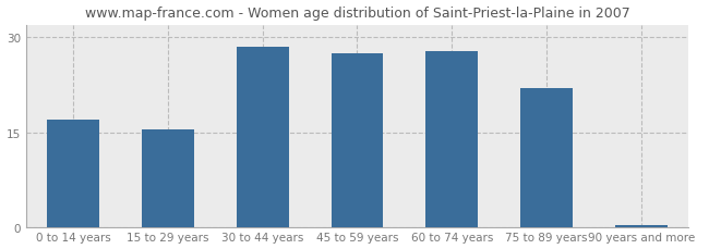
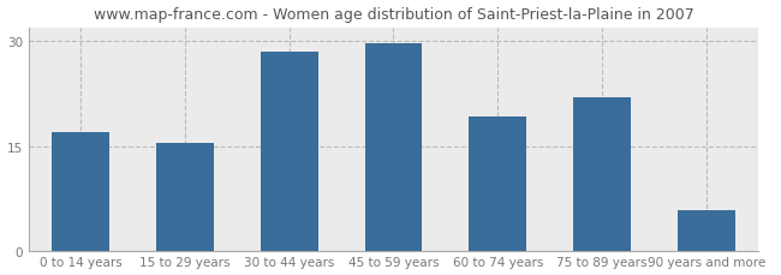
45 to 59 years: 27.5 -> 29.8
60 to 74 years: 27.8 -> 19.2
90 years and more: 0.3 -> 5.8
